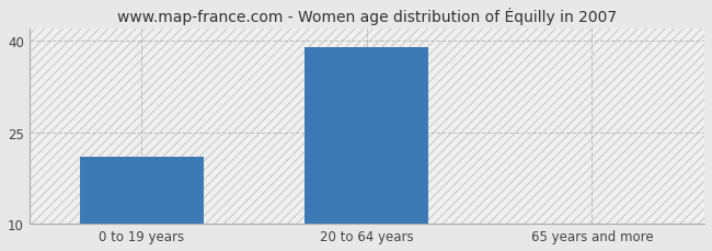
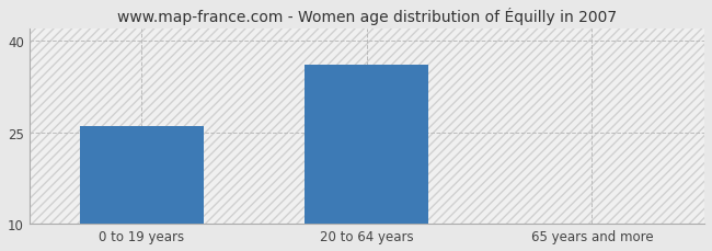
0 to 19 years: 21 -> 26
20 to 64 years: 39 -> 36
